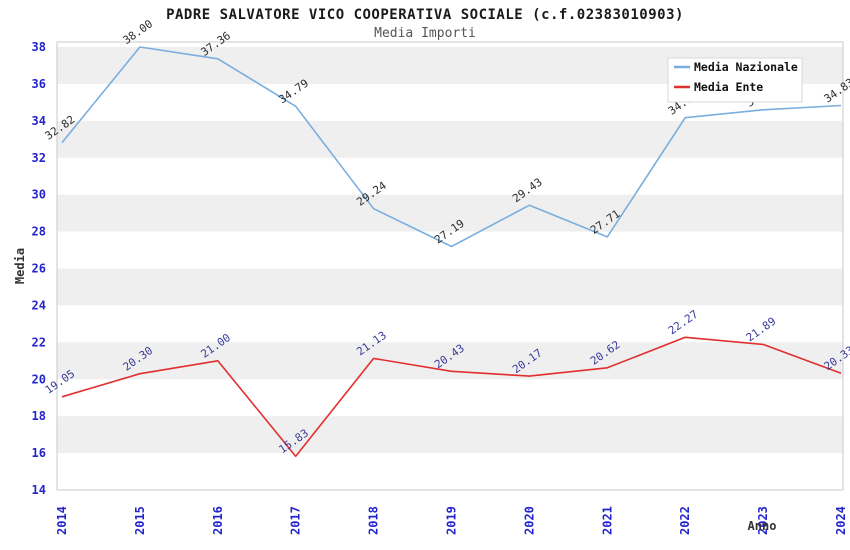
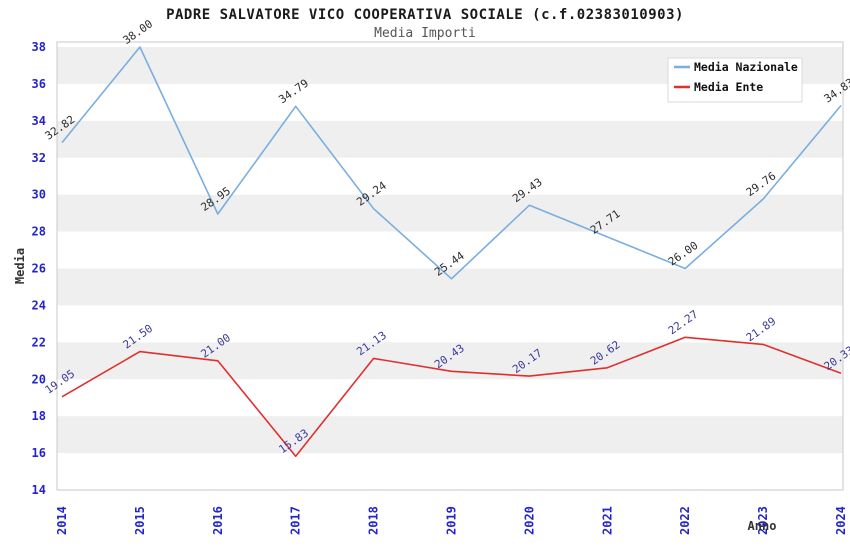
Media Ente/2015: 20.30 -> 21.50
Media Nazionale/2016: 37.36 -> 28.95
Media Nazionale/2019: 27.19 -> 25.44
Media Nazionale/2022: 34.17 -> 26.00
Media Nazionale/2023: 34.60 -> 29.76
